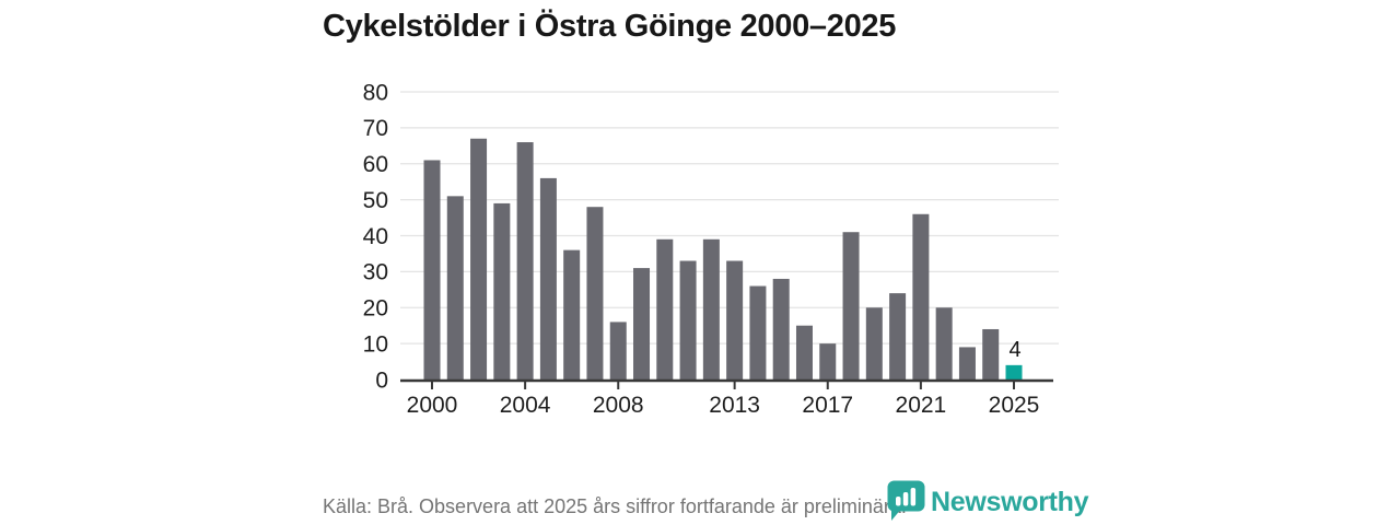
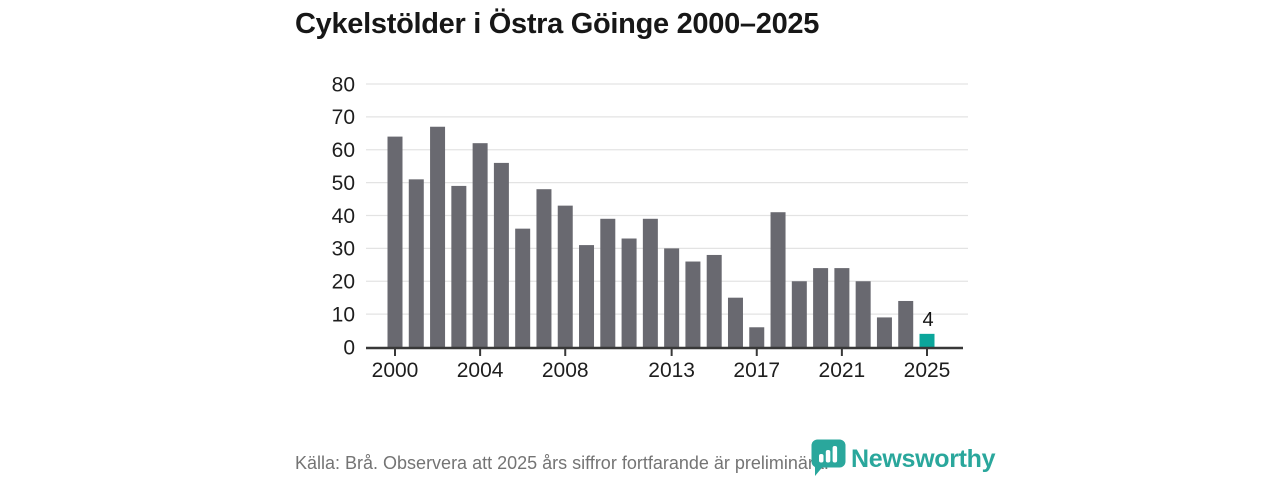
2000: 61 -> 64
2004: 66 -> 62
2008: 16 -> 43
2013: 33 -> 30
2017: 10 -> 6
2021: 46 -> 24
